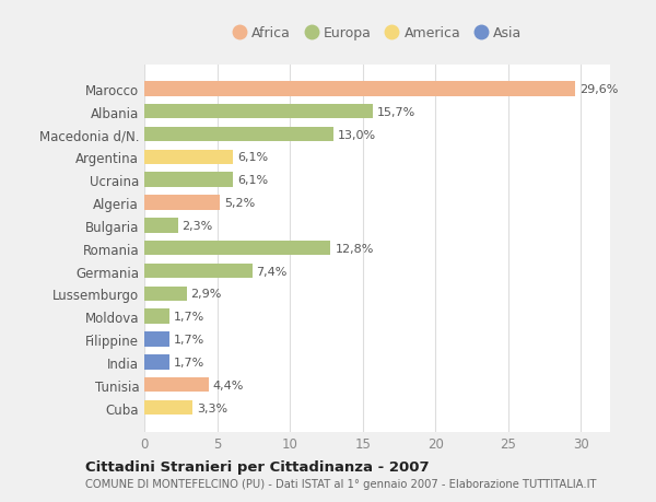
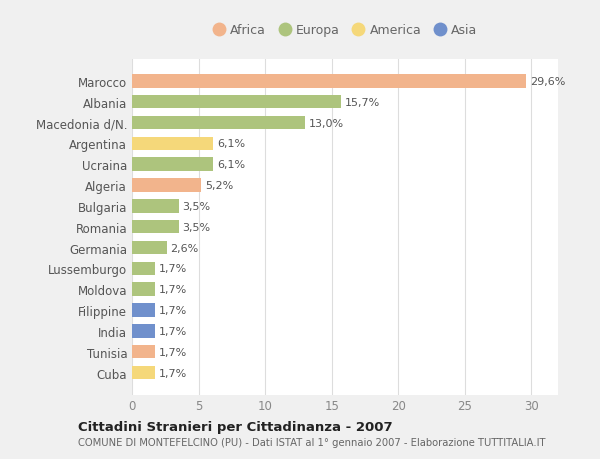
Bulgaria: 2,3% -> 3,5%
Romania: 12,8% -> 3,5%
Germania: 7,4% -> 2,6%
Lussemburgo: 2,9% -> 1,7%
Tunisia: 4,4% -> 1,7%
Cuba: 3,3% -> 1,7%
